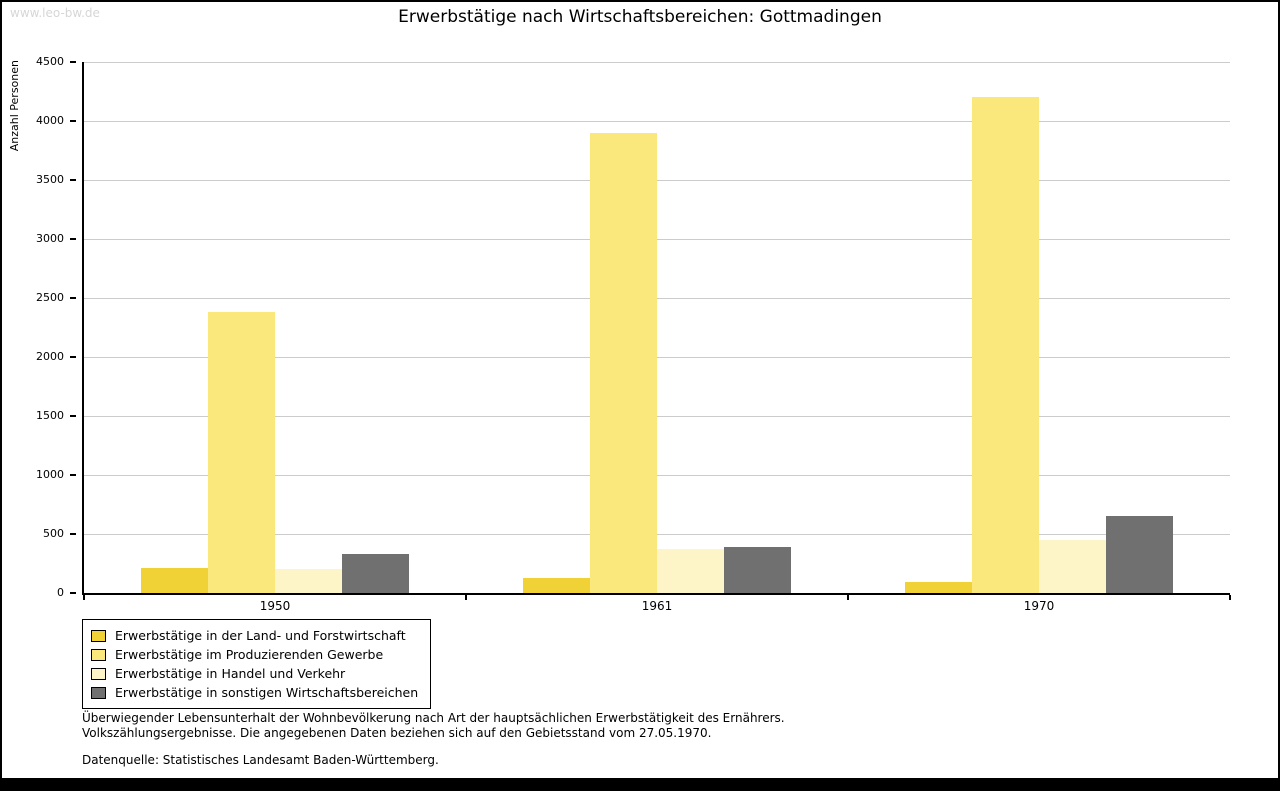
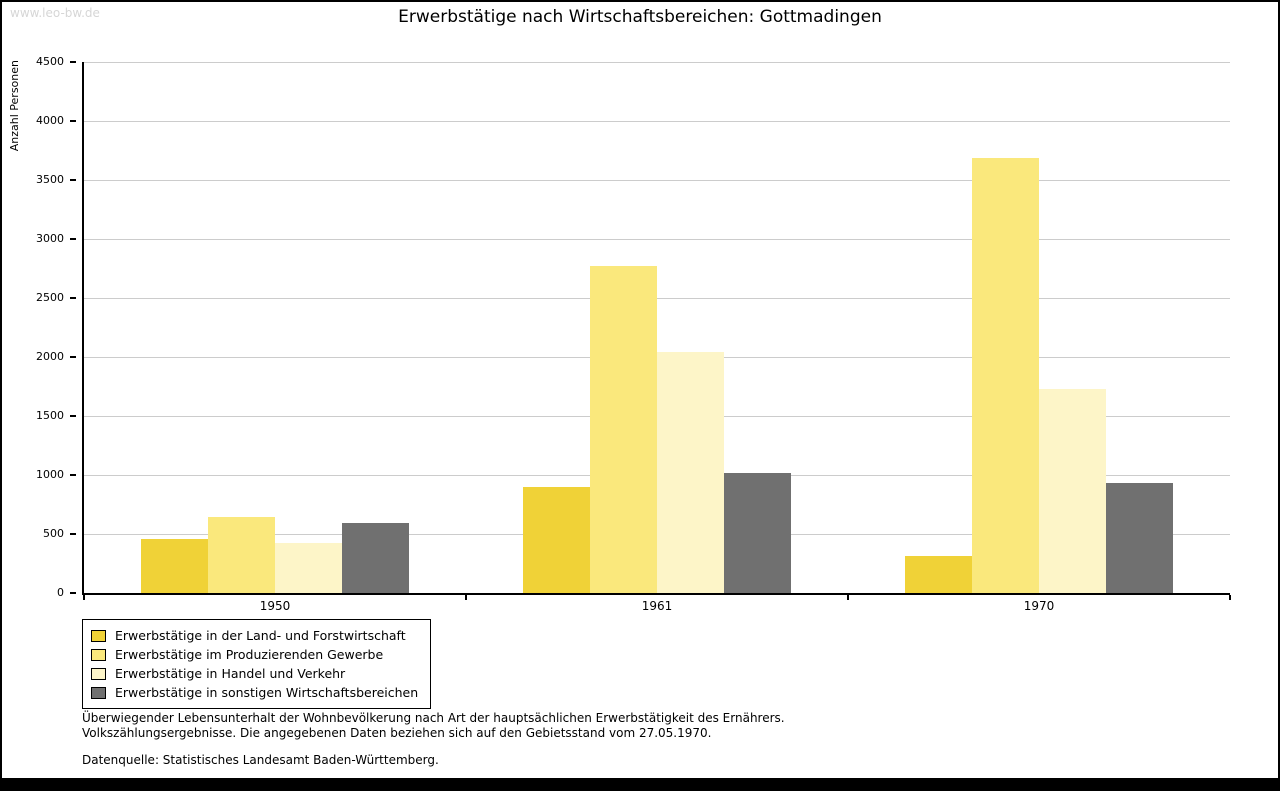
Erwerbstätige in der Land- und Forstwirtschaft/1950: 210 -> 460
Erwerbstätige im Produzierenden Gewerbe/1950: 2380 -> 640
Erwerbstätige in Handel und Verkehr/1950: 200 -> 420
Erwerbstätige in sonstigen Wirtschaftsbereichen/1950: 330 -> 590
Erwerbstätige in der Land- und Forstwirtschaft/1961: 130 -> 900
Erwerbstätige im Produzierenden Gewerbe/1961: 3900 -> 2770
Erwerbstätige in Handel und Verkehr/1961: 370 -> 2040
Erwerbstätige in sonstigen Wirtschaftsbereichen/1961: 390 -> 1020
Erwerbstätige in der Land- und Forstwirtschaft/1970: 90 -> 310
Erwerbstätige im Produzierenden Gewerbe/1970: 4200 -> 3690
Erwerbstätige in Handel und Verkehr/1970: 450 -> 1730
Erwerbstätige in sonstigen Wirtschaftsbereichen/1970: 650 -> 930
